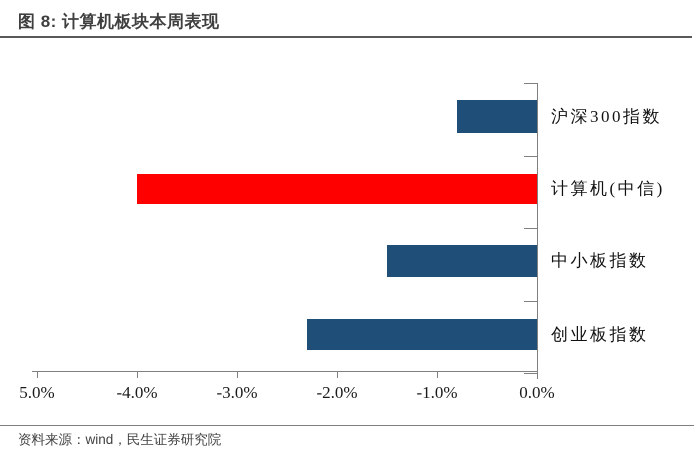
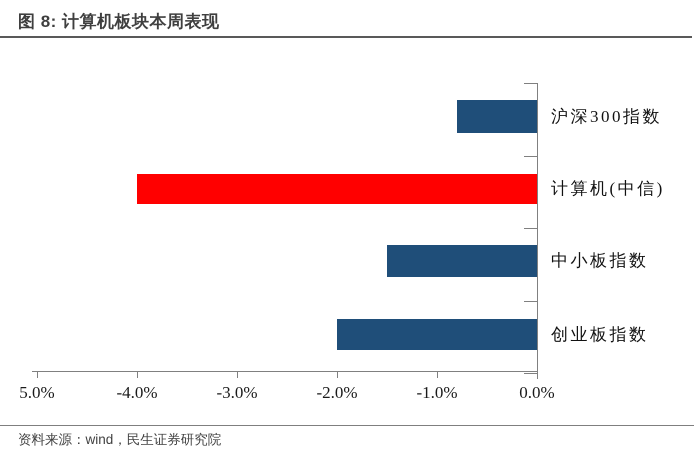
创业板指数: -2.3% -> -2.0%
